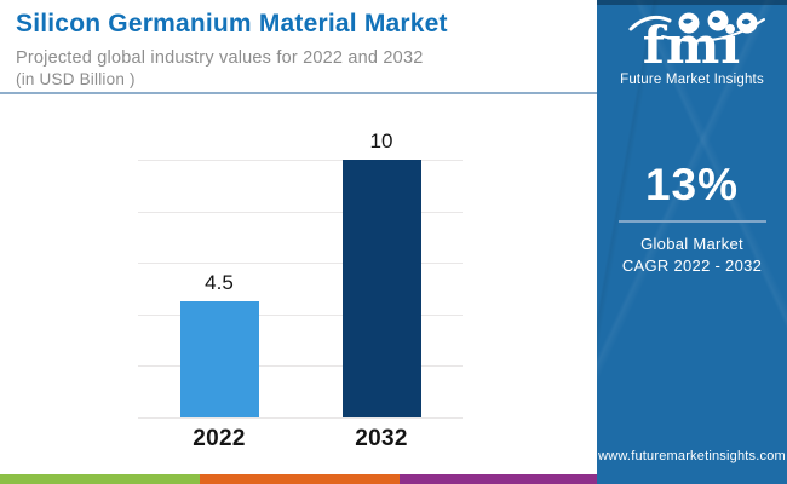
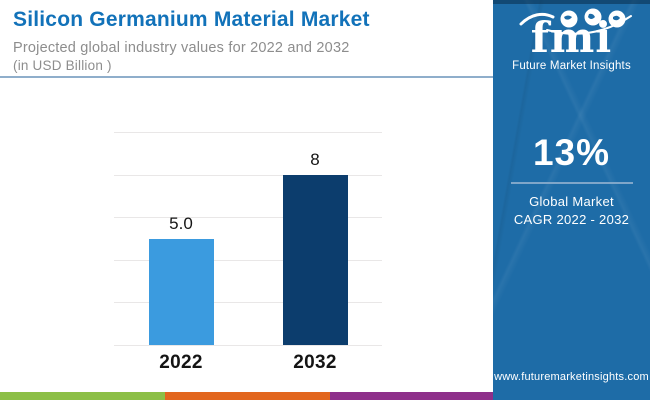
2022: 4.5 -> 5.0
2032: 10 -> 8
